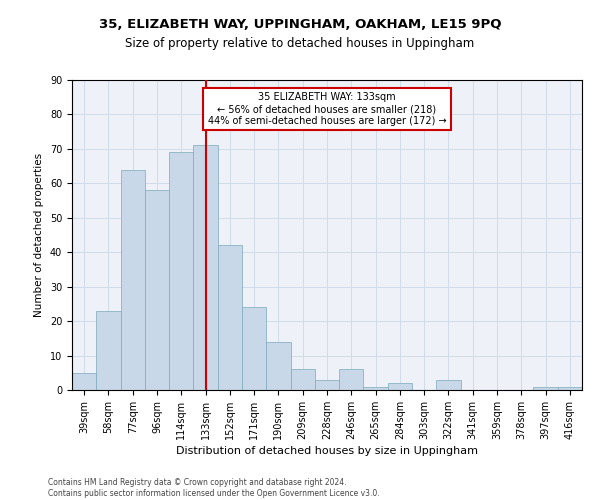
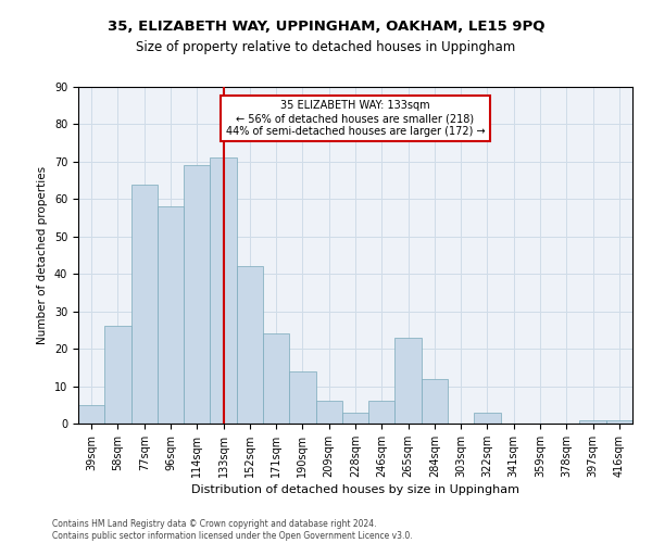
58sqm: 23 -> 26
265sqm: 1 -> 23
284sqm: 2 -> 12
